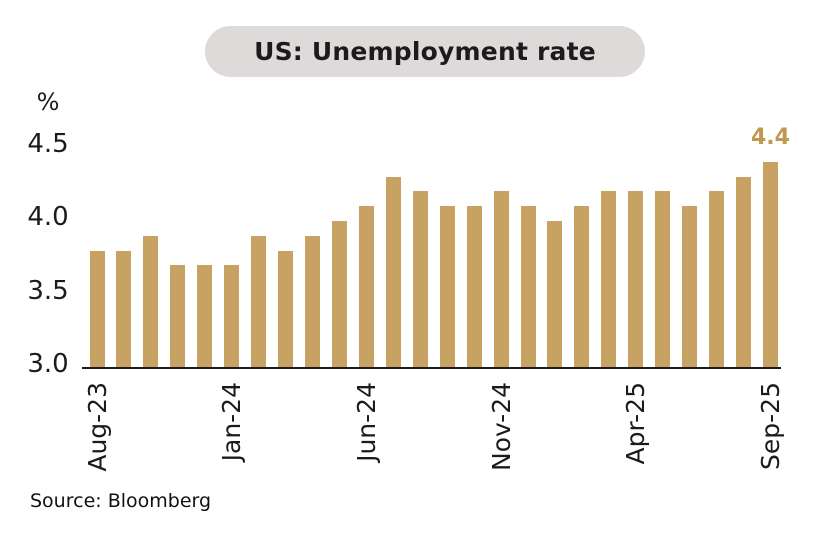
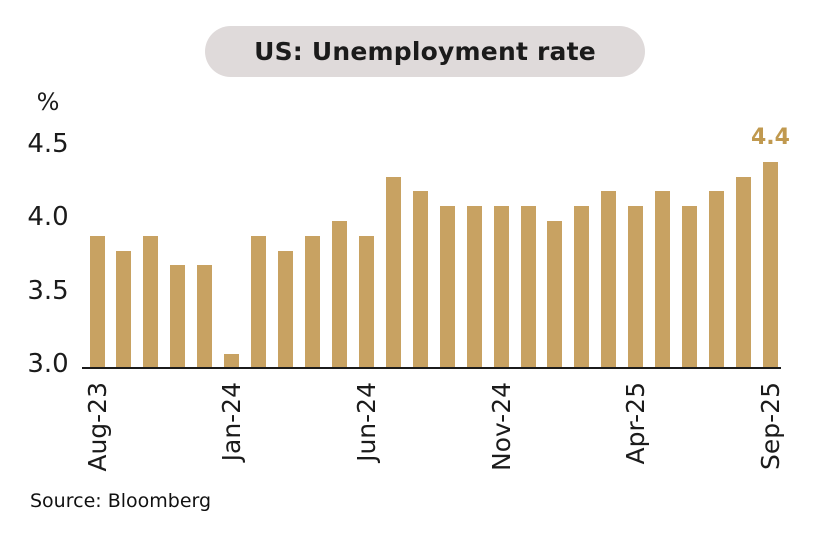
Aug-23: 3.8 -> 3.9
Jan-24: 3.7 -> 3.1
Jun-24: 4.1 -> 3.9
Nov-24: 4.2 -> 4.1
Apr-25: 4.2 -> 4.1
